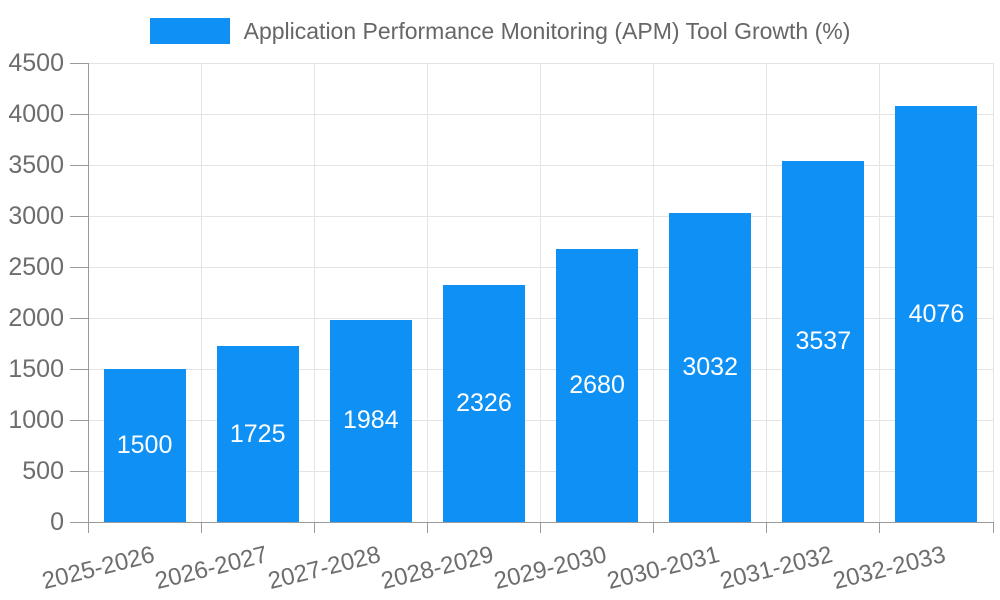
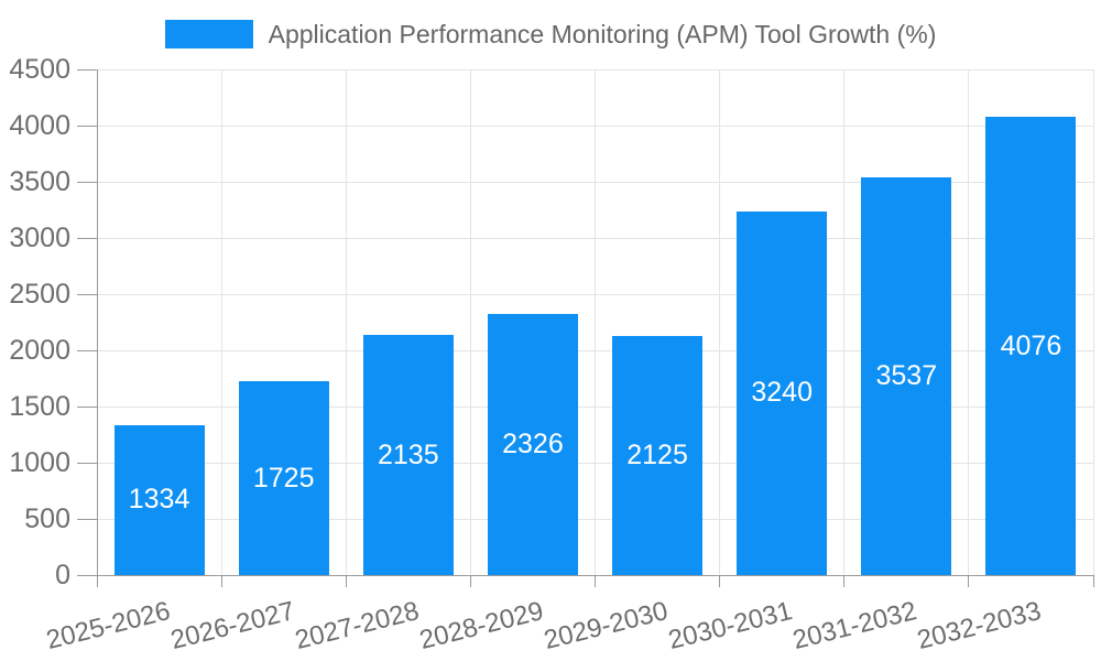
2025-2026: 1500 -> 1334
2027-2028: 1984 -> 2135
2029-2030: 2680 -> 2125
2030-2031: 3032 -> 3240
